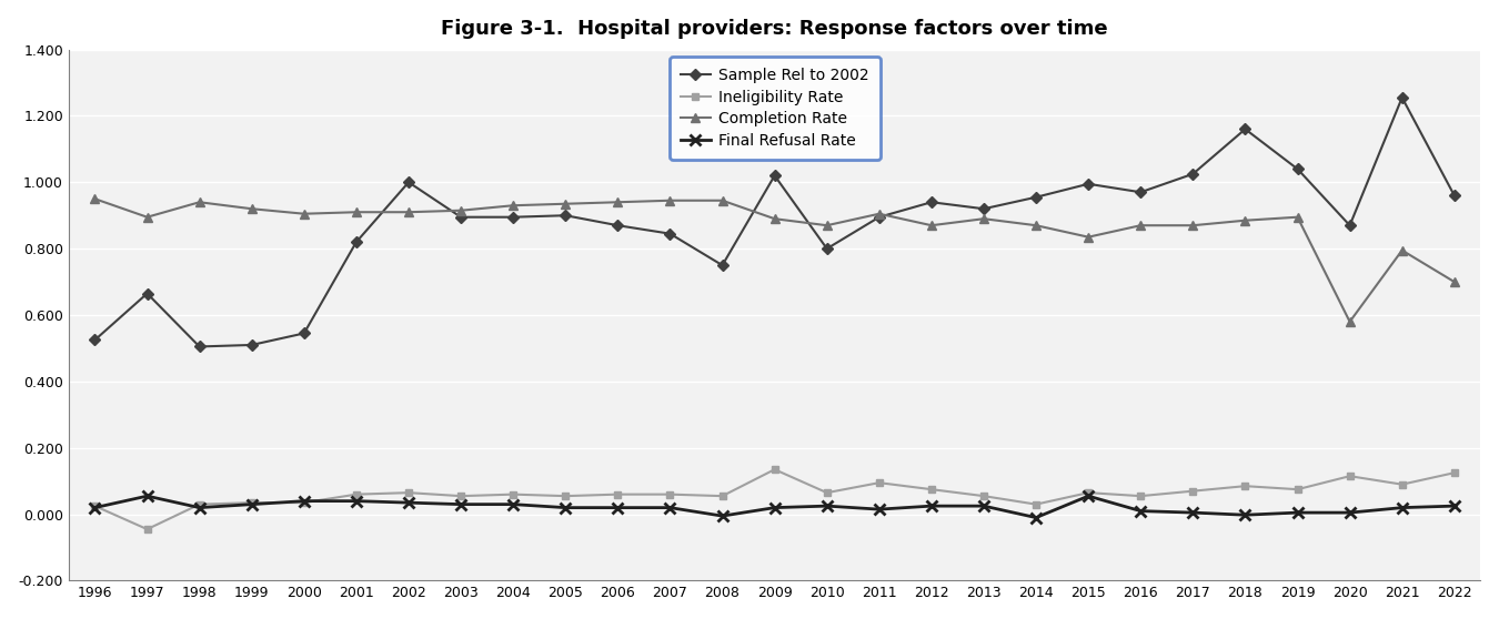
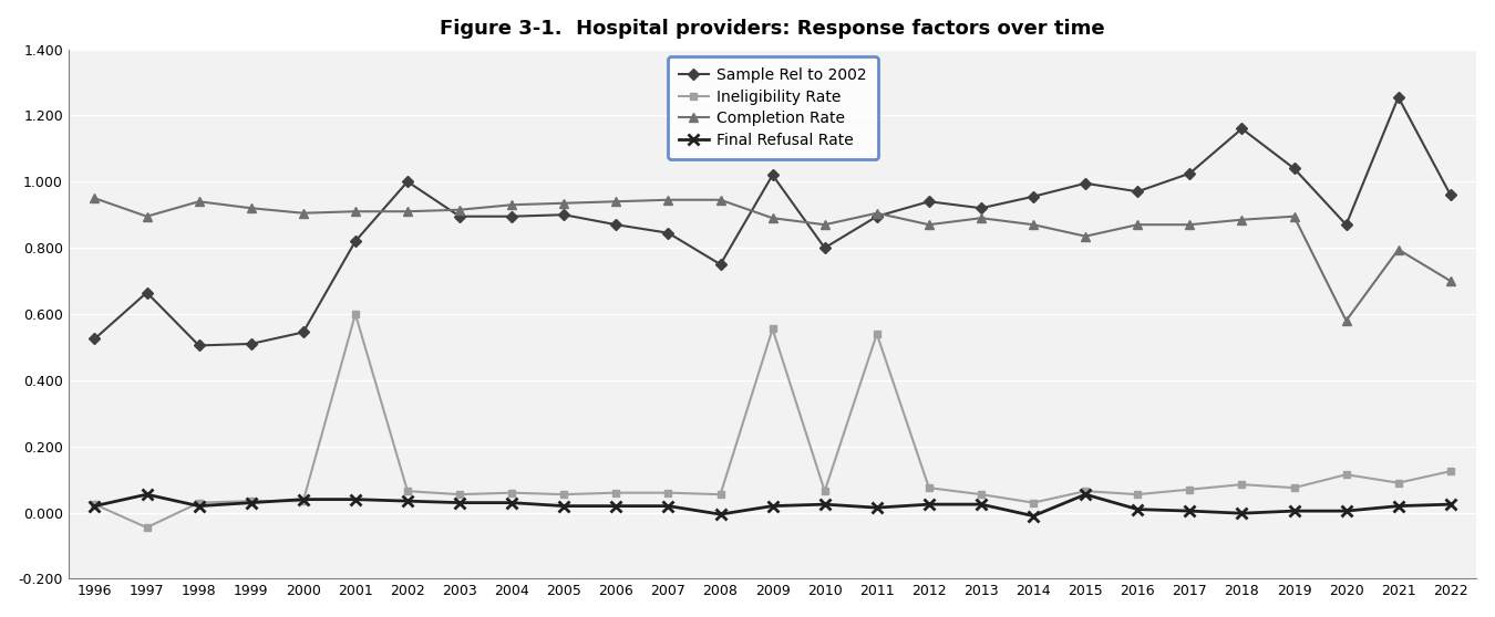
Ineligibility Rate/2001: 0.060 -> 0.600
Ineligibility Rate/2009: 0.135 -> 0.555
Ineligibility Rate/2011: 0.095 -> 0.540
